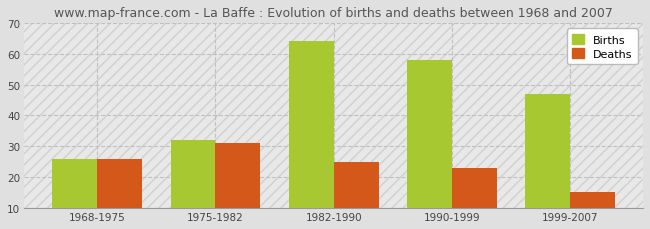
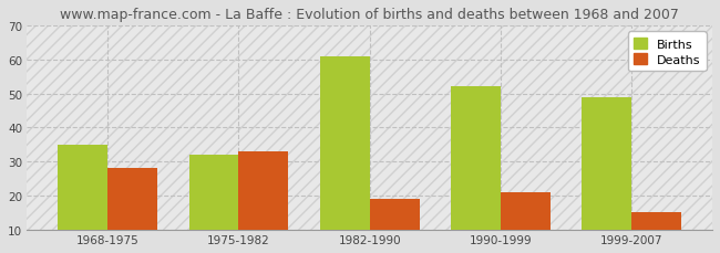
Births/1968-1975: 26 -> 35
Deaths/1968-1975: 26 -> 28
Deaths/1975-1982: 31 -> 33
Births/1982-1990: 64 -> 61
Deaths/1982-1990: 25 -> 19
Births/1990-1999: 58 -> 52
Deaths/1990-1999: 23 -> 21
Births/1999-2007: 47 -> 49
